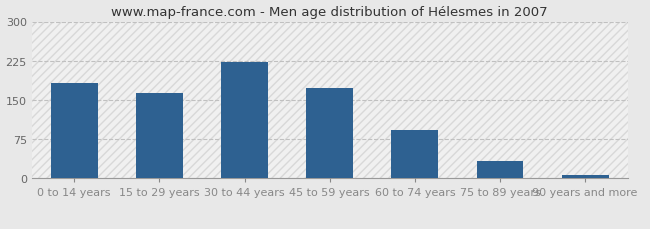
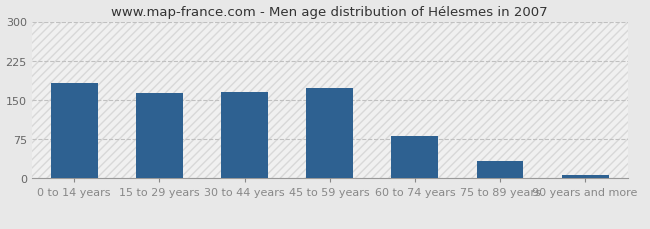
30 to 44 years: 222 -> 166
60 to 74 years: 92 -> 82
